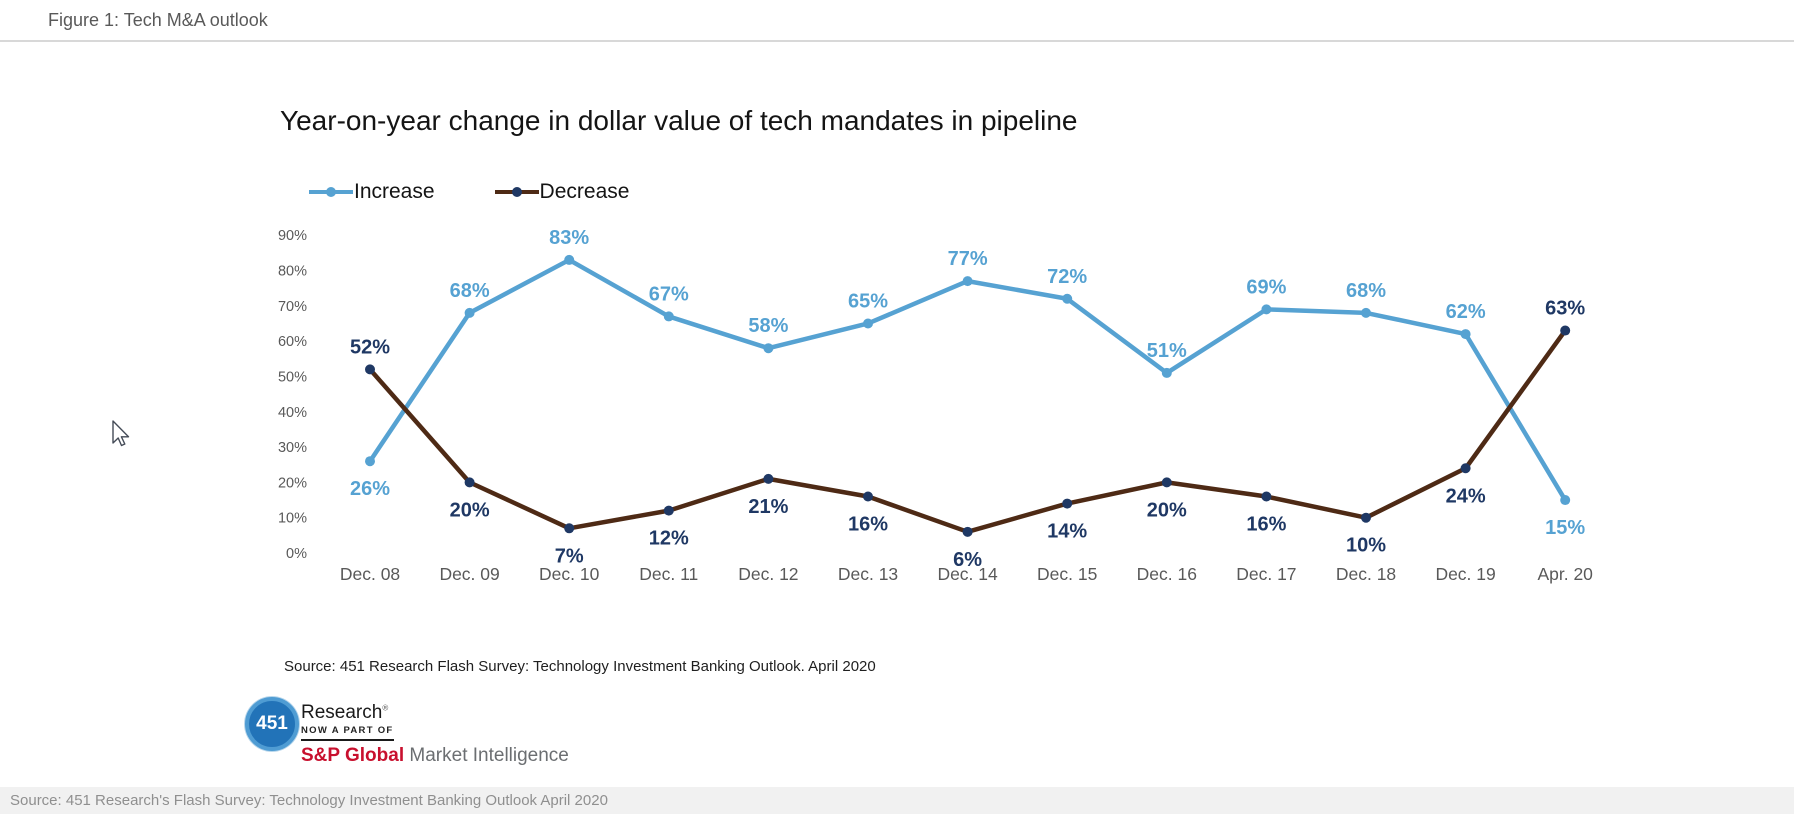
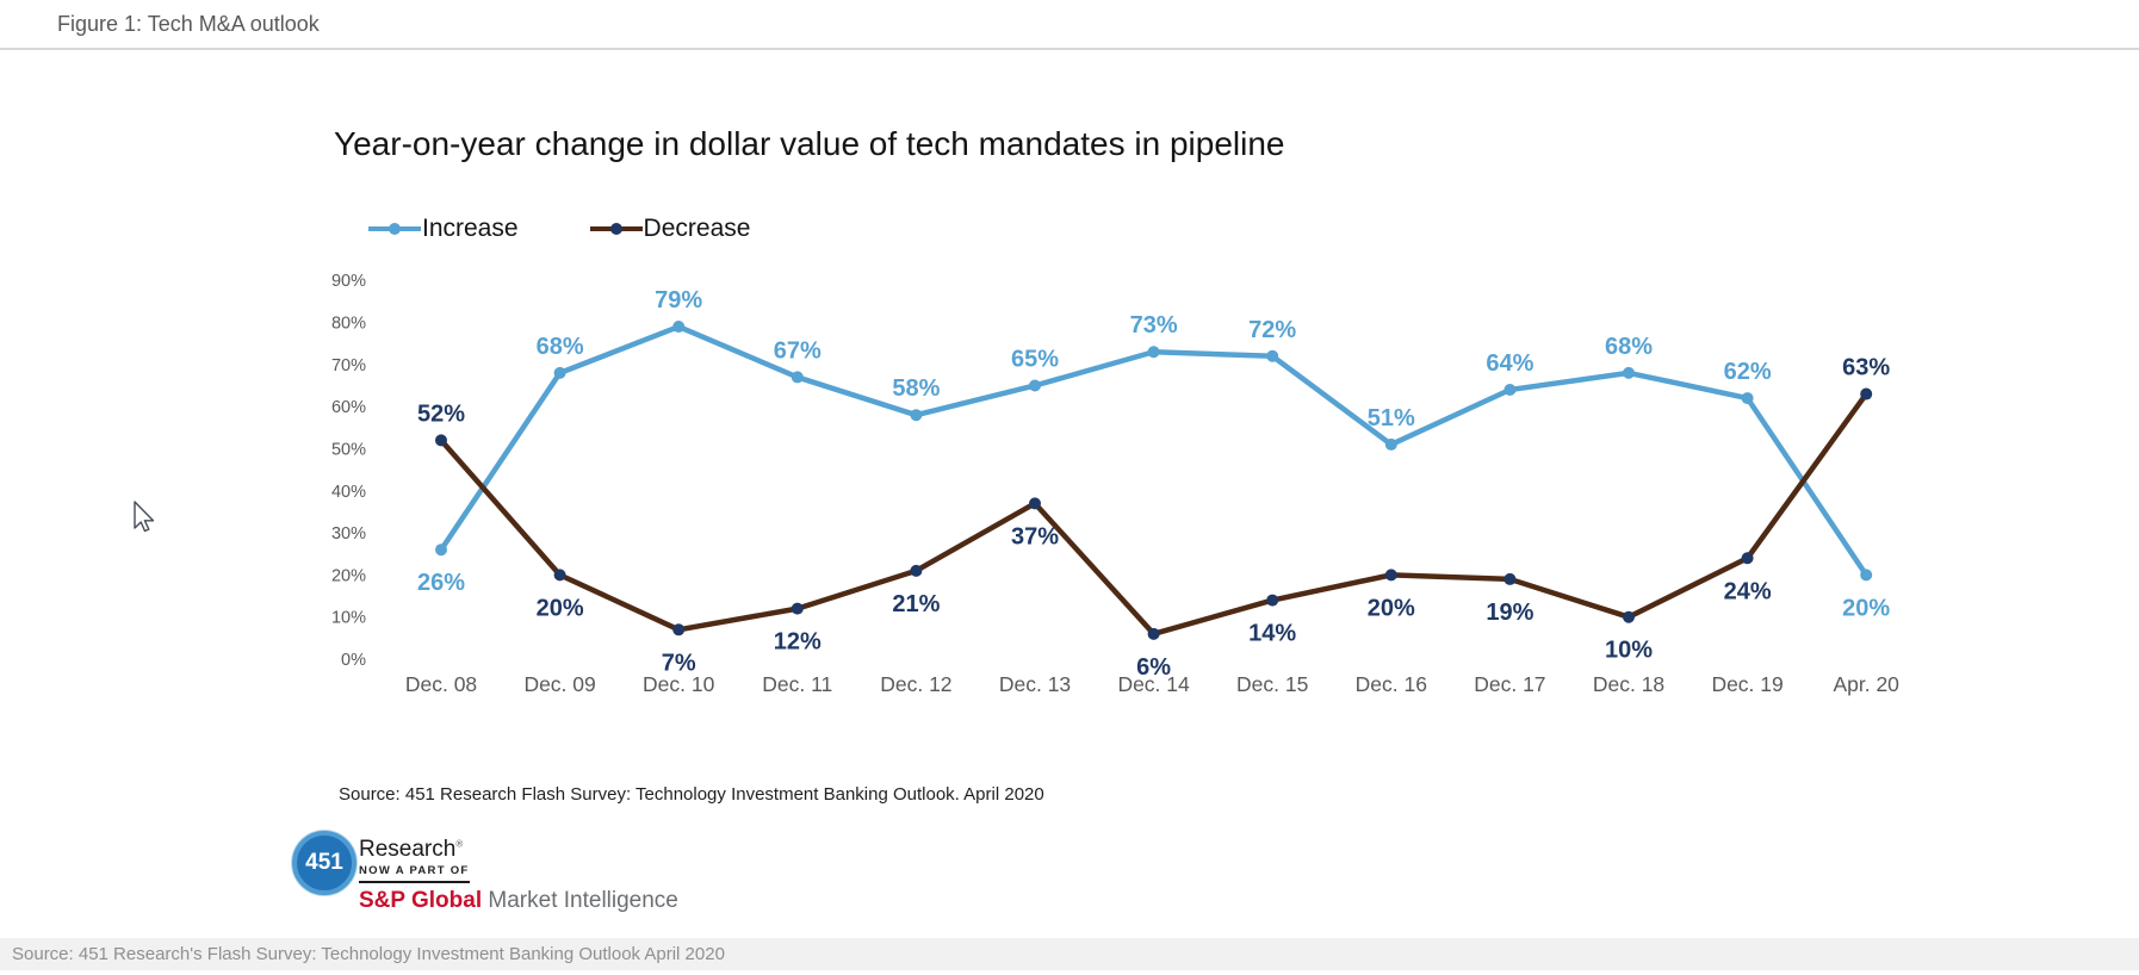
Increase/Dec. 10: 83% -> 79%
Decrease/Dec. 13: 16% -> 37%
Increase/Dec. 14: 77% -> 73%
Increase/Dec. 17: 69% -> 64%
Decrease/Dec. 17: 16% -> 19%
Increase/Apr. 20: 15% -> 20%
